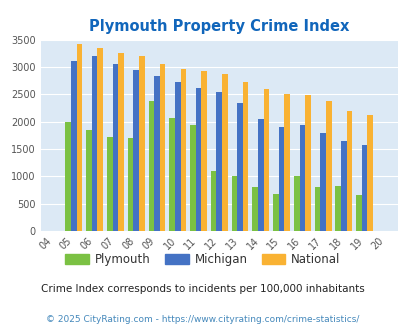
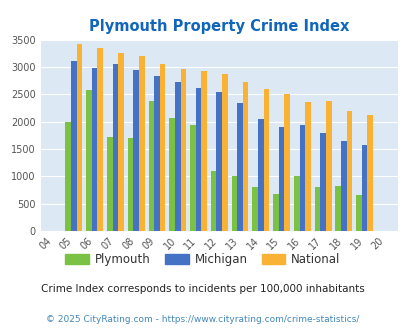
Plymouth/06: 1850 -> 2580
Michigan/06: 3200 -> 2980
National/16: 2480 -> 2360
